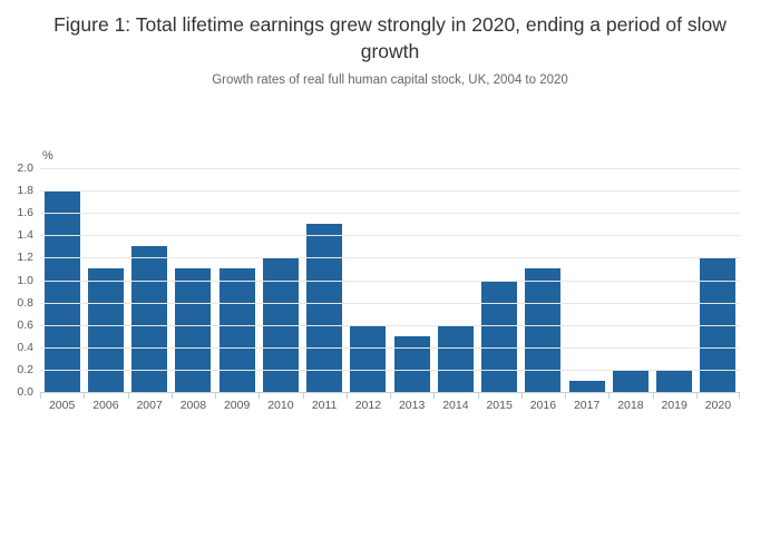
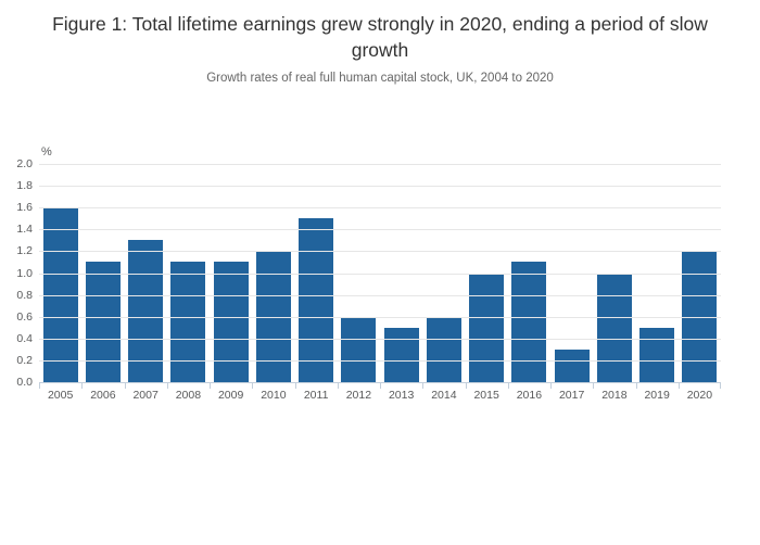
2005: 1.8 -> 1.6
2017: 0.1 -> 0.3
2018: 0.2 -> 1.0
2019: 0.2 -> 0.5
